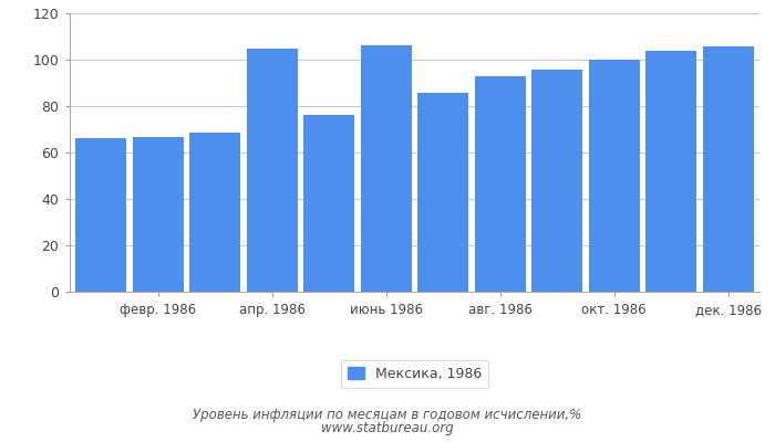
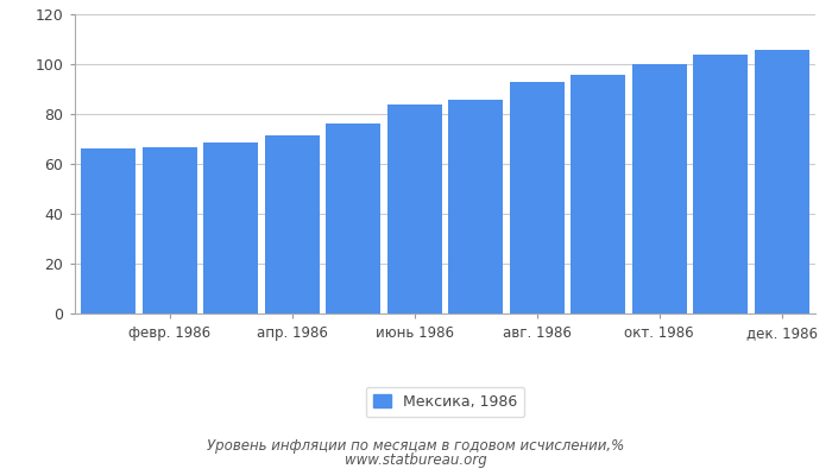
апр. 1986: 105.0 -> 71.2
июнь 1986: 106.0 -> 83.8
